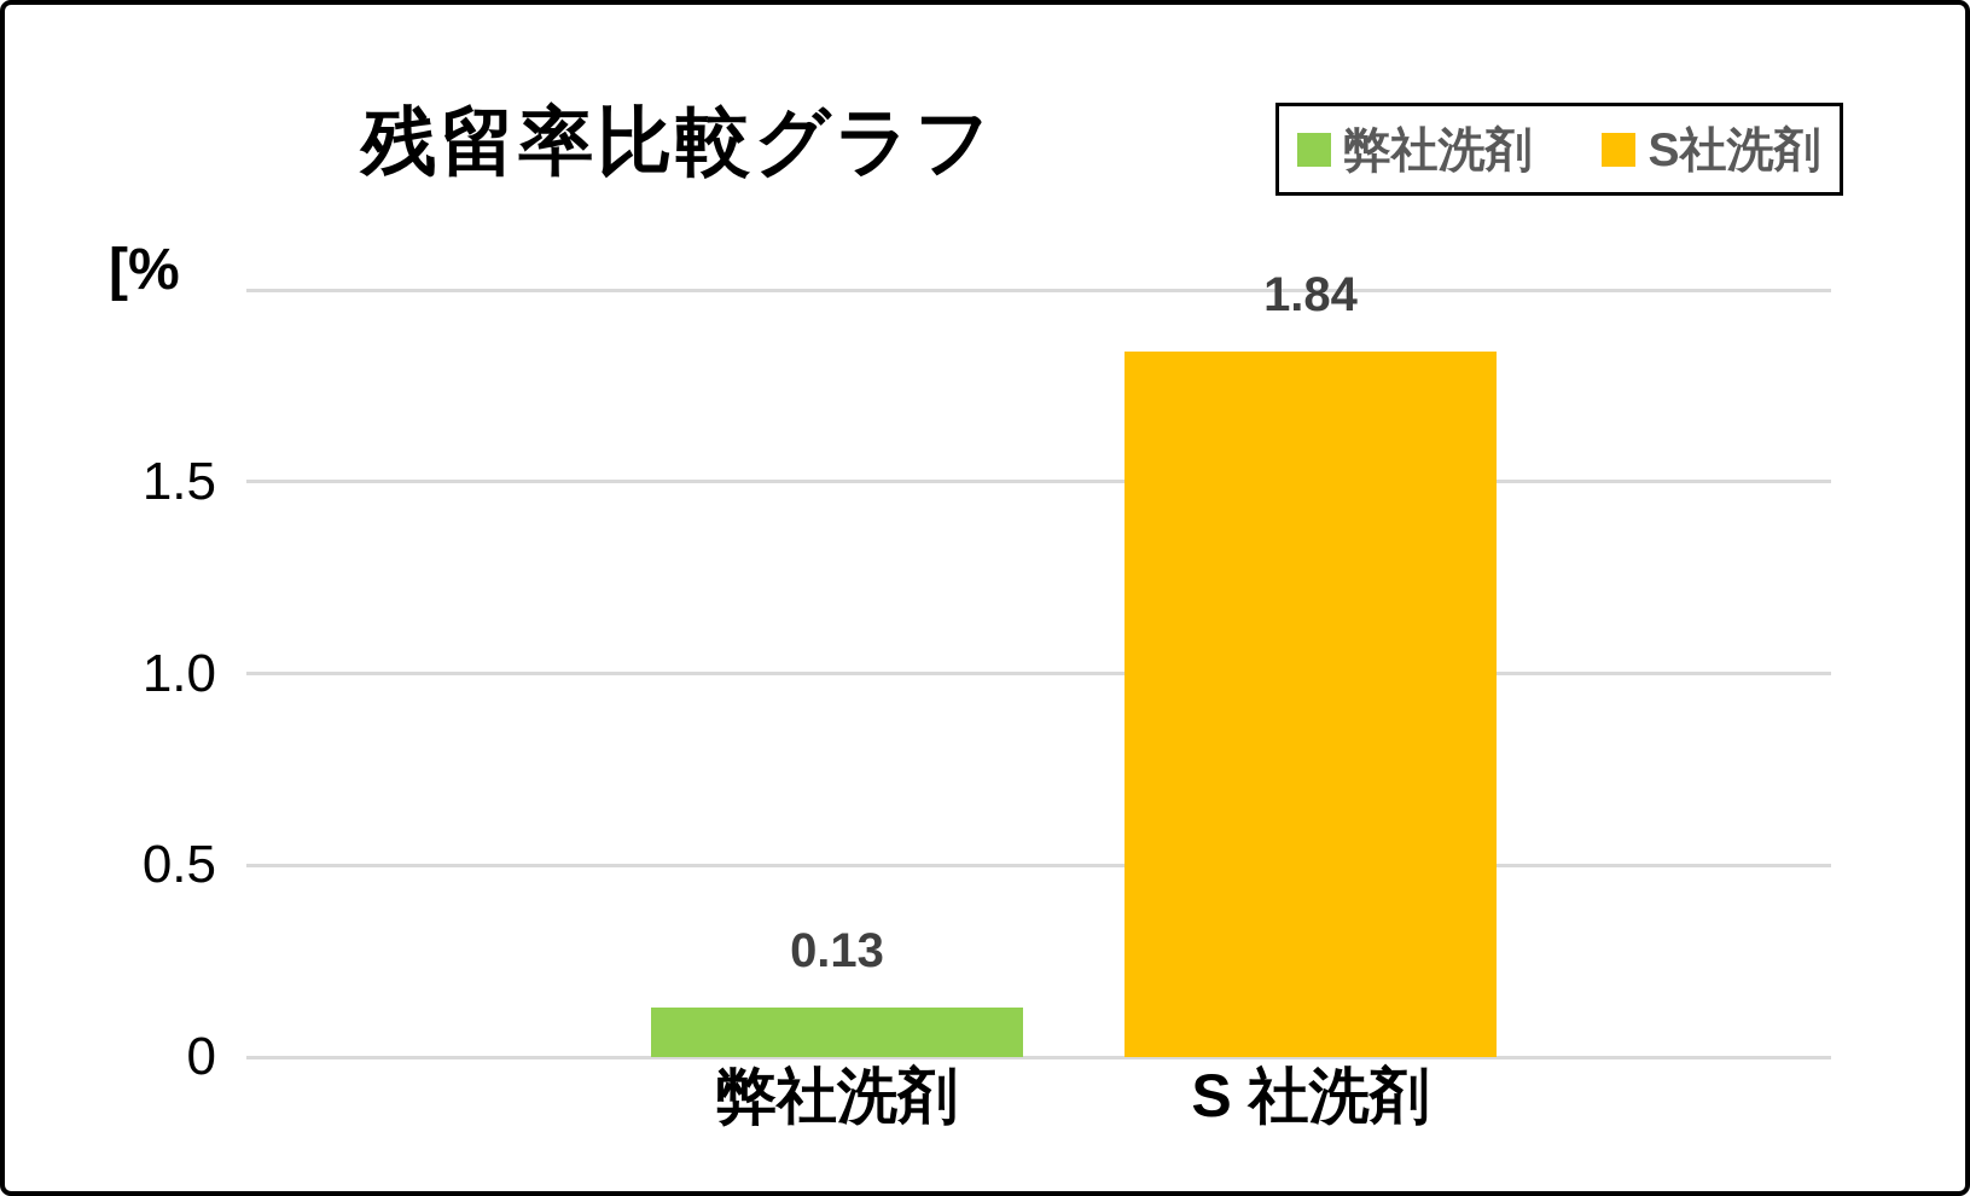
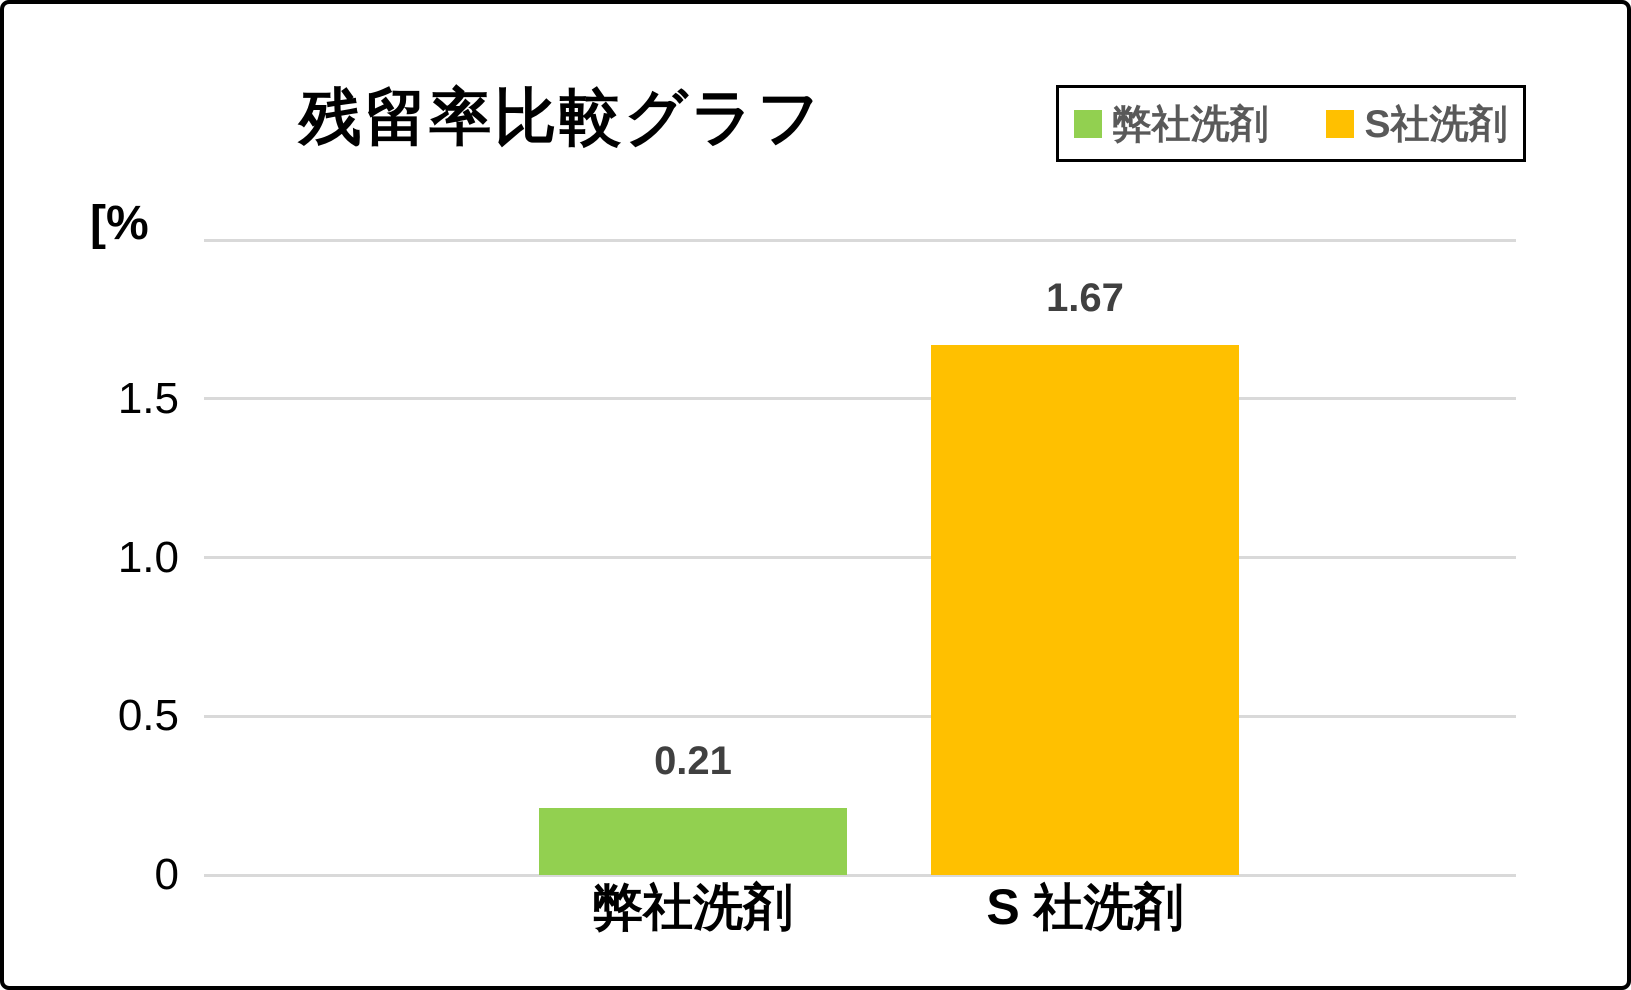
弊社洗剤: 0.13 -> 0.21
S 社洗剤: 1.84 -> 1.67
